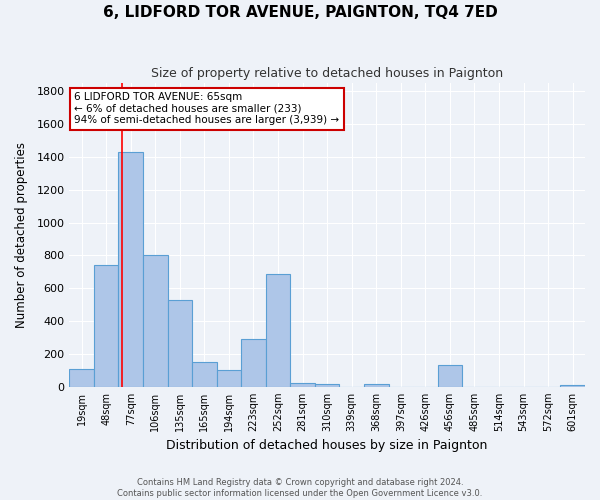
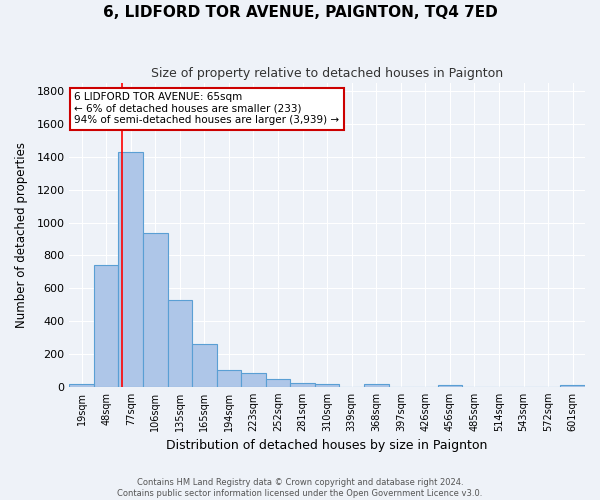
19sqm: 110 -> 20
106sqm: 800 -> 940
165sqm: 150 -> 260
223sqm: 290 -> 80
252sqm: 690 -> 40
456sqm: 130 -> 10
